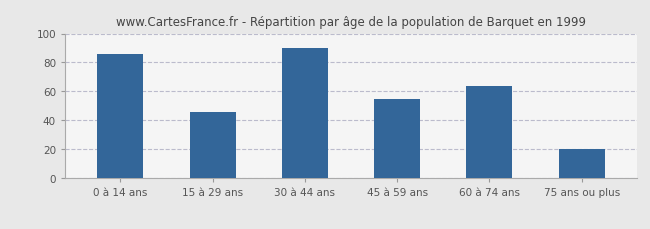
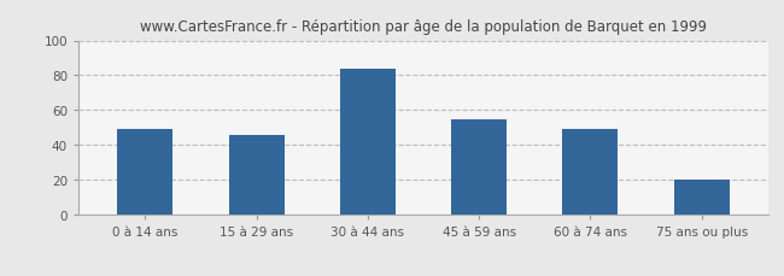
0 à 14 ans: 86 -> 49
30 à 44 ans: 90 -> 84
60 à 74 ans: 64 -> 49
